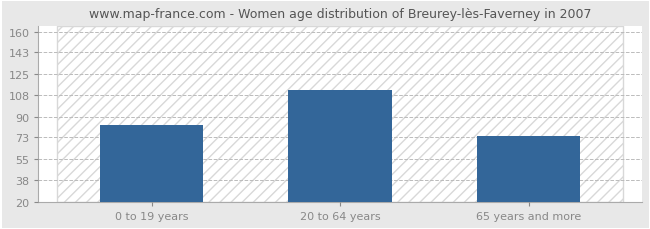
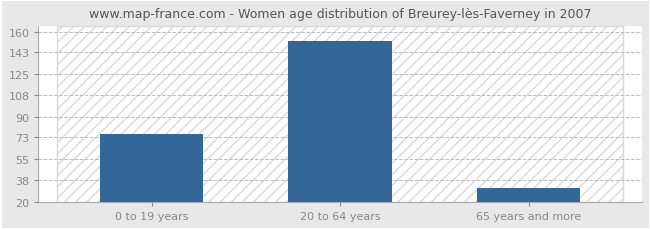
0 to 19 years: 83 -> 76
20 to 64 years: 112 -> 152
65 years and more: 74 -> 31
